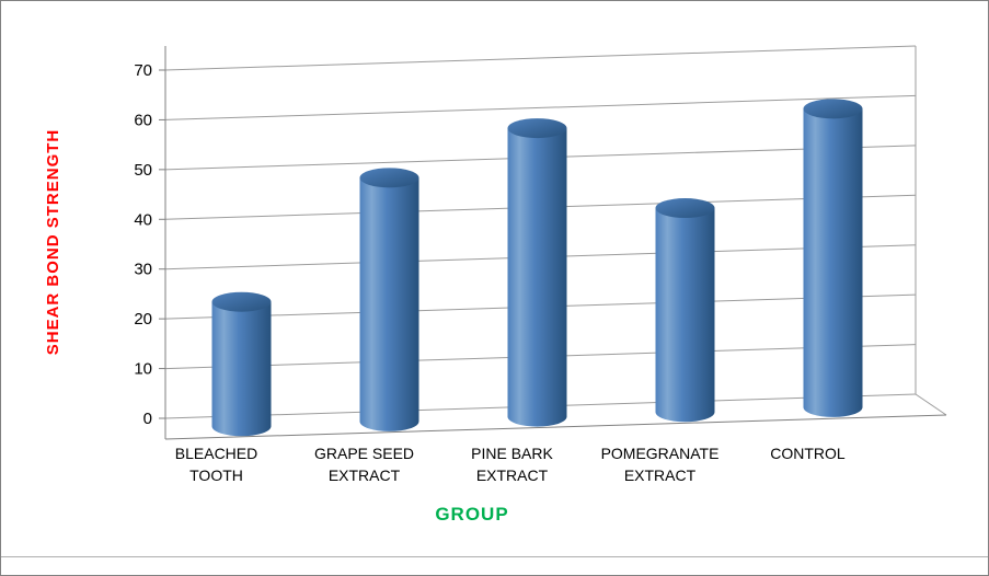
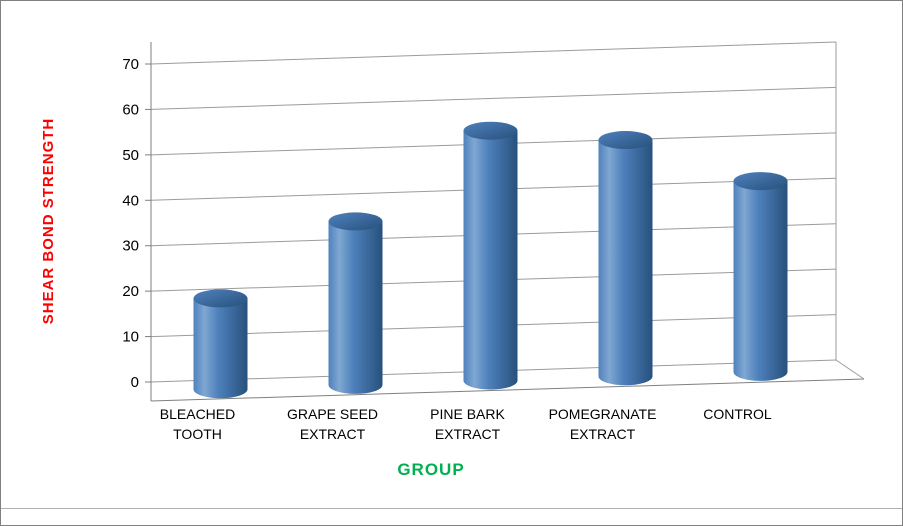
BLEACHED TOOTH: 25 -> 20
GRAPE SEED EXTRACT: 49 -> 36
PINE BARK EXTRACT: 58 -> 55
POMEGRANATE EXTRACT: 41 -> 52
CONTROL: 60 -> 42
